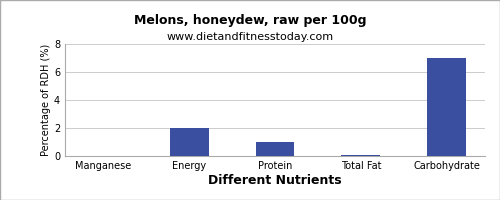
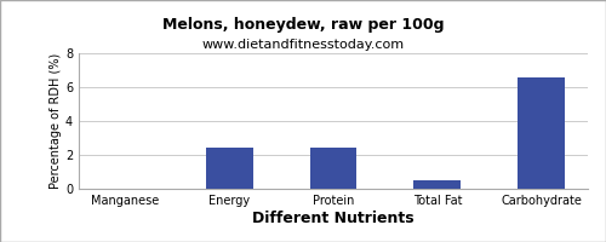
Energy: 2.0 -> 2.4
Protein: 1.0 -> 2.4
Total Fat: 0.1 -> 0.5
Carbohydrate: 7.0 -> 6.6
